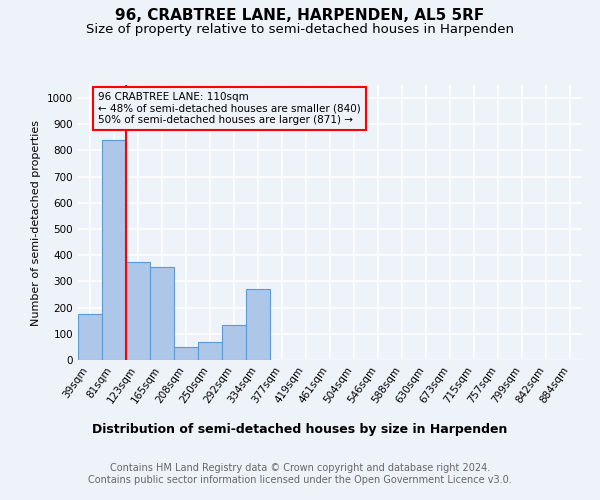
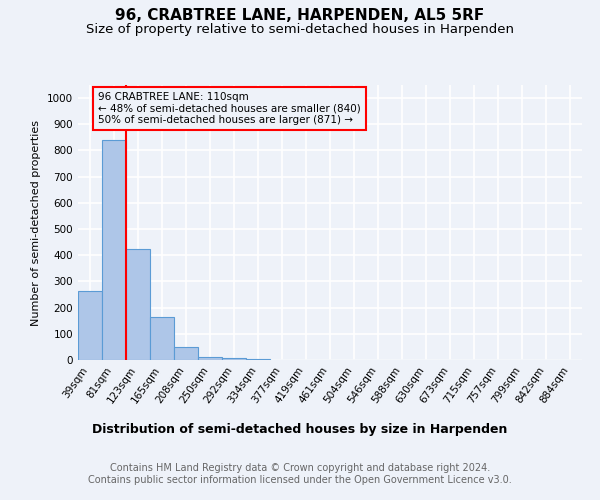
39sqm: 175 -> 265
123sqm: 375 -> 425
165sqm: 355 -> 165
250sqm: 70 -> 12
292sqm: 135 -> 8
334sqm: 270 -> 5
